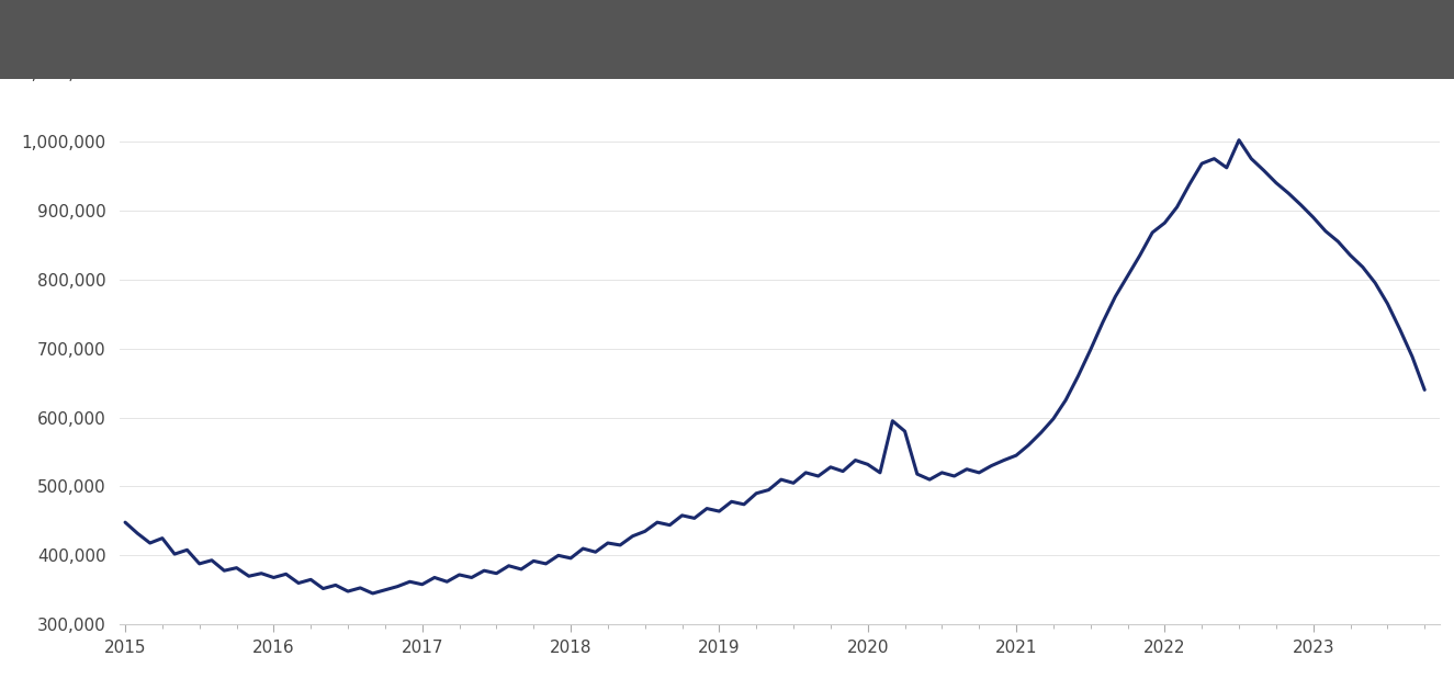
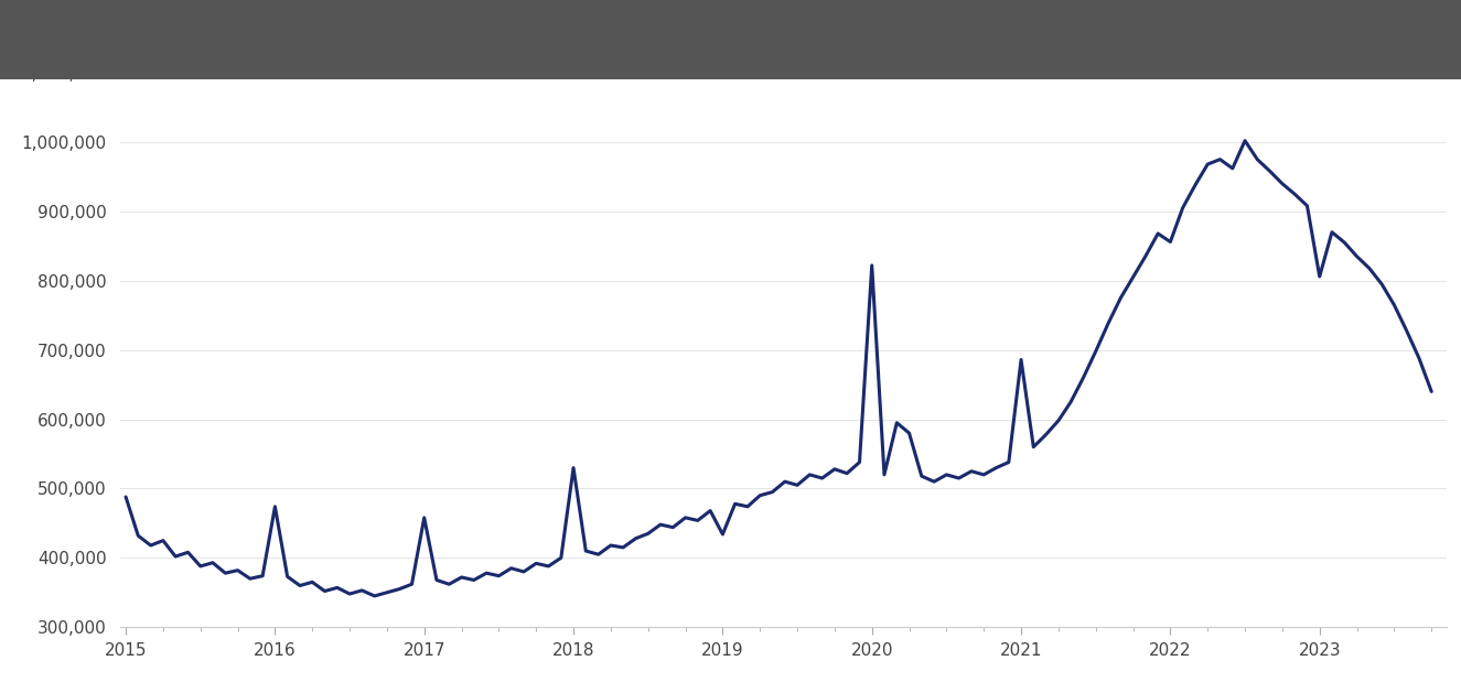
2015: 448,000 -> 488,000
2016: 368,000 -> 474,000
2017: 358,000 -> 458,000
2018: 396,000 -> 530,000
2019: 464,000 -> 434,000
2020: 532,000 -> 822,000
2021: 545,000 -> 686,000
2022: 882,000 -> 856,000
2023: 890,000 -> 806,000
